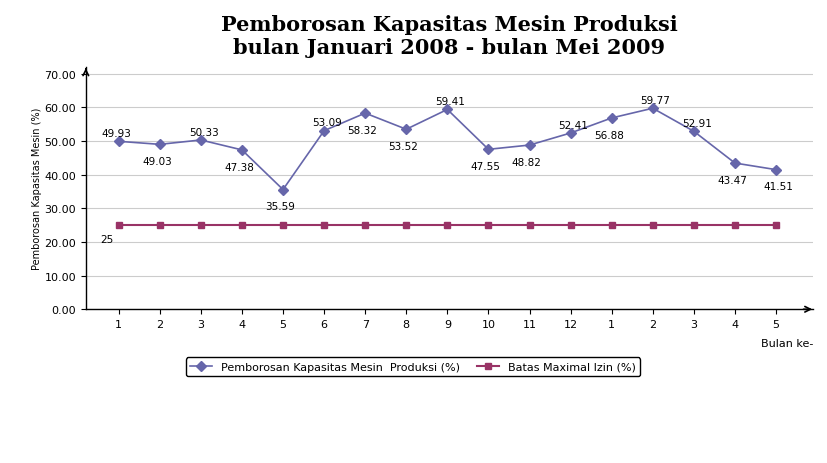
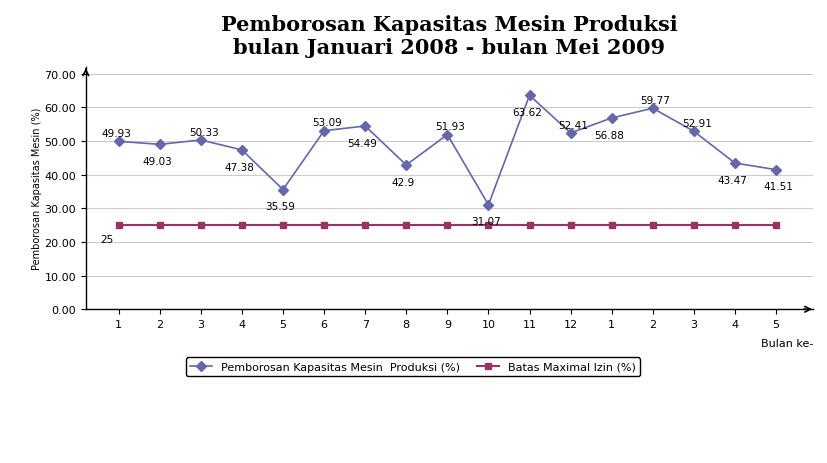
Pemborosan Kapasitas Mesin Produksi (%)/7: 58.32 -> 54.49
Pemborosan Kapasitas Mesin Produksi (%)/8: 53.52 -> 42.9
Pemborosan Kapasitas Mesin Produksi (%)/9: 59.41 -> 51.93
Pemborosan Kapasitas Mesin Produksi (%)/10: 47.55 -> 31.07
Pemborosan Kapasitas Mesin Produksi (%)/11: 48.82 -> 63.62
